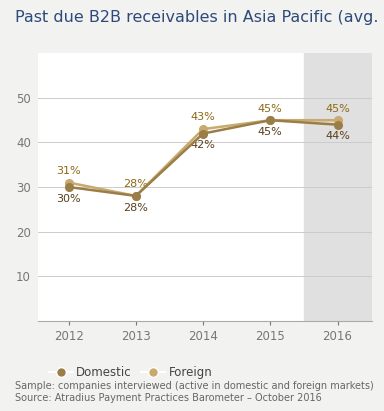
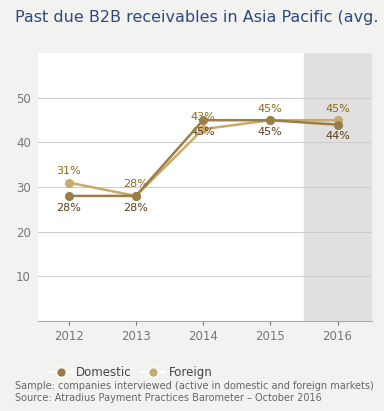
Domestic/2012: 30% -> 28%
Domestic/2014: 42% -> 45%
